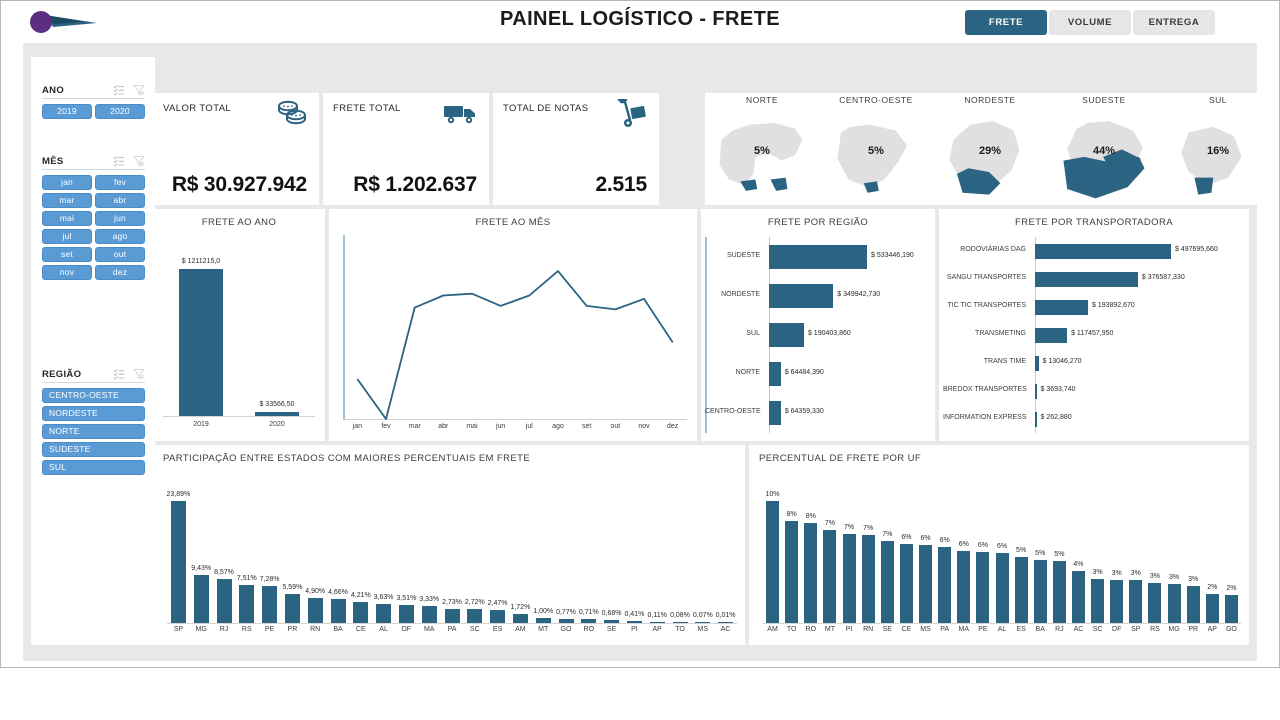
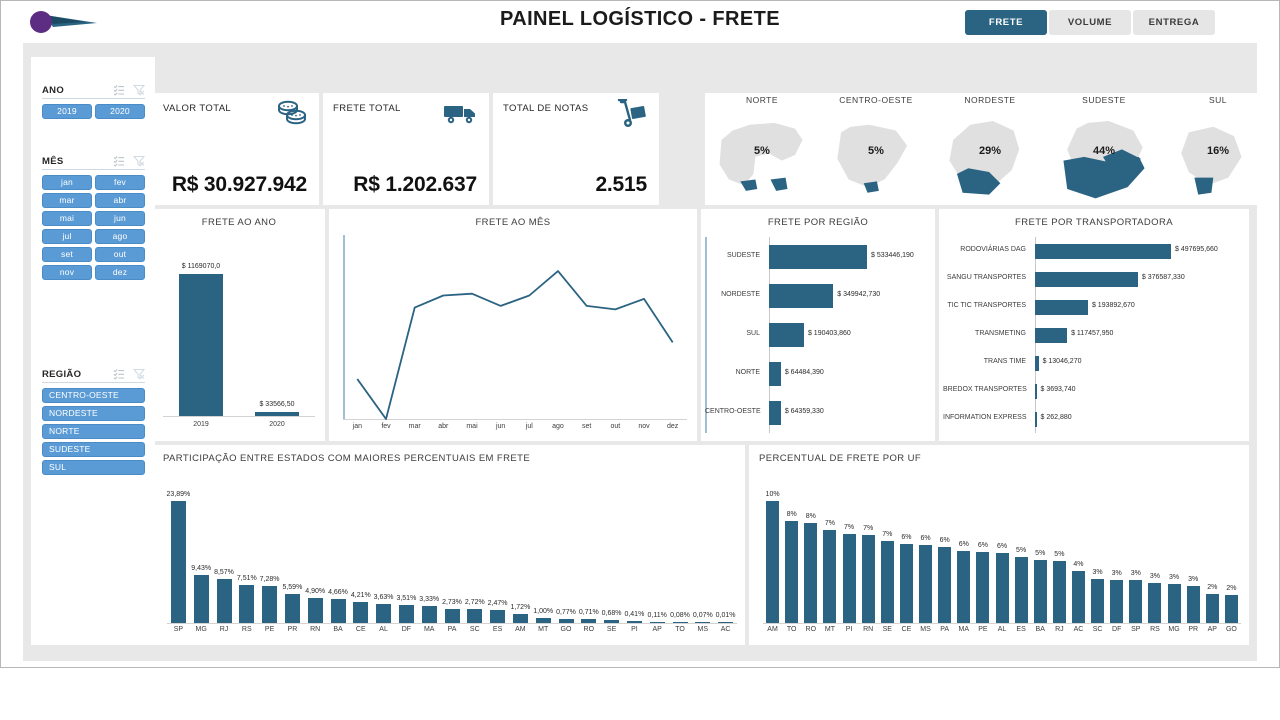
FRETE AO ANO/2019: 1211215,0 -> 1169070,0
